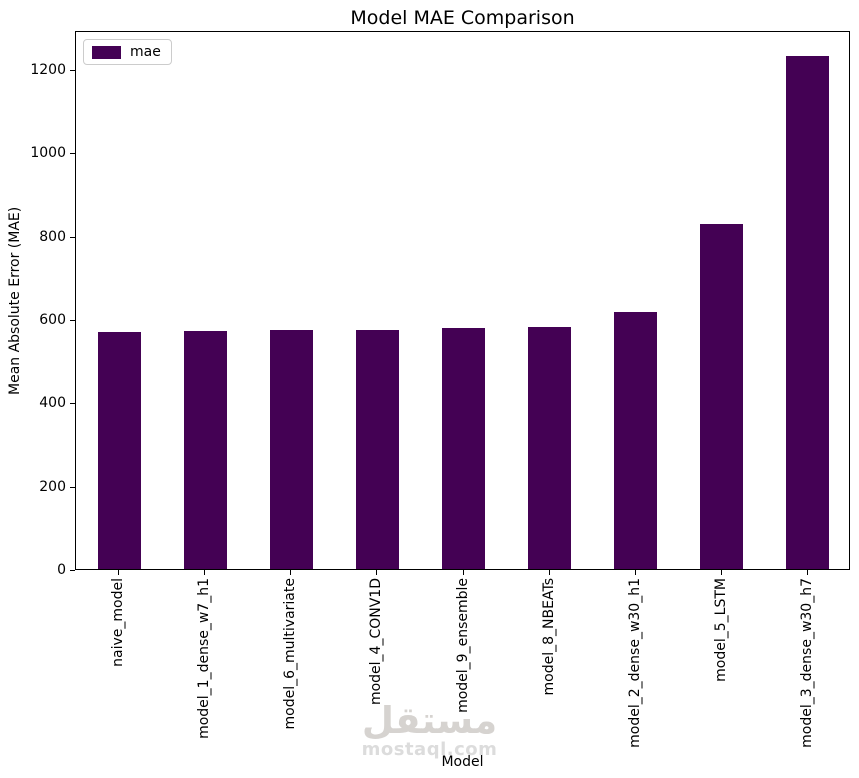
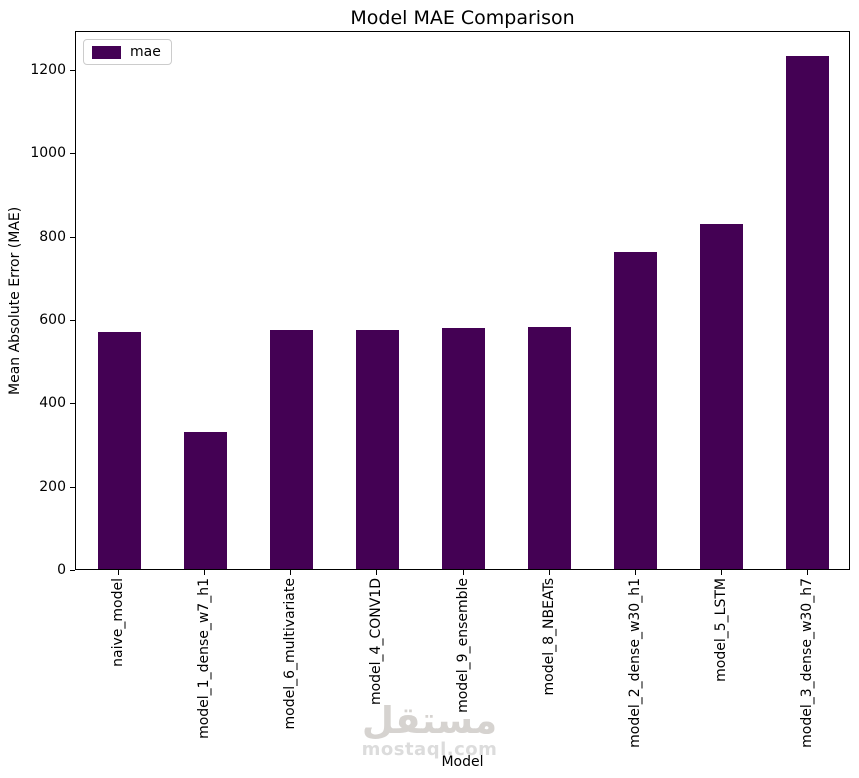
model_1_dense_w7_h1: 570 -> 330
model_2_dense_w30_h1: 620 -> 760
